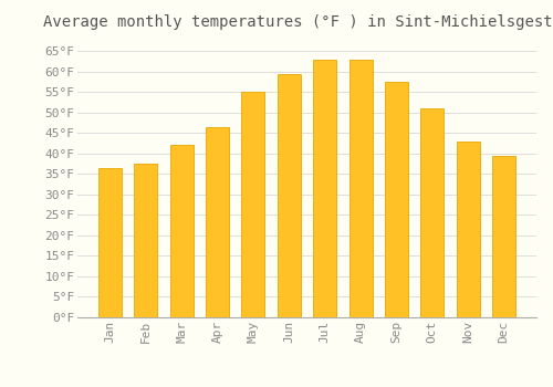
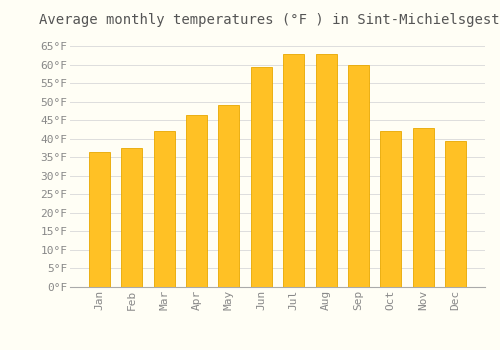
May: 55.0°F -> 49.0°F
Sep: 57.5°F -> 60.0°F
Oct: 51.0°F -> 42.0°F
